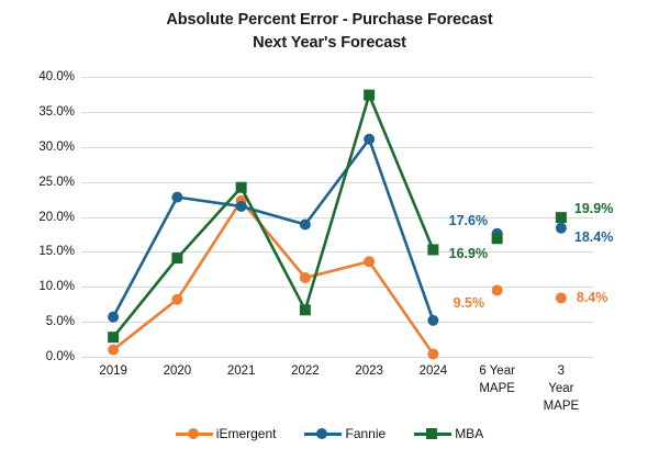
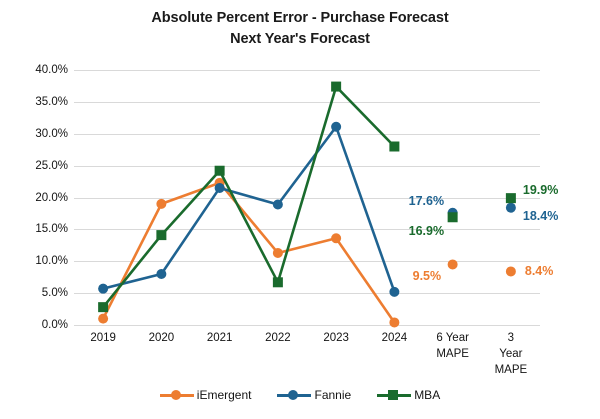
iEmergent/2020: 8% -> 19%
Fannie/2020: 23% -> 8%
MBA/2024: 15% -> 28%
